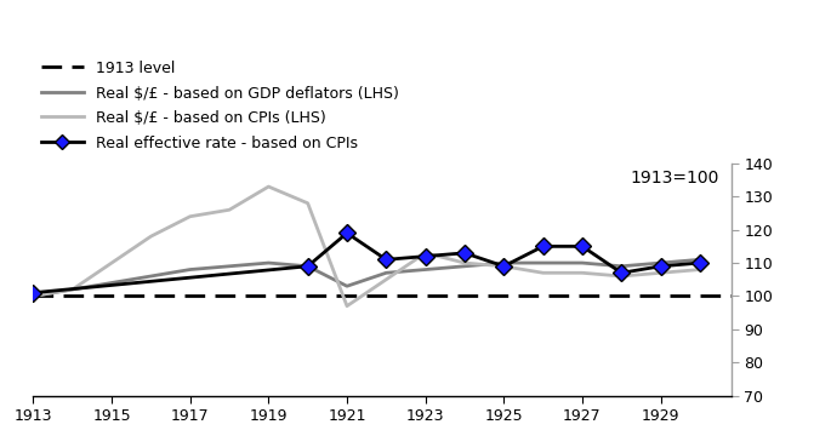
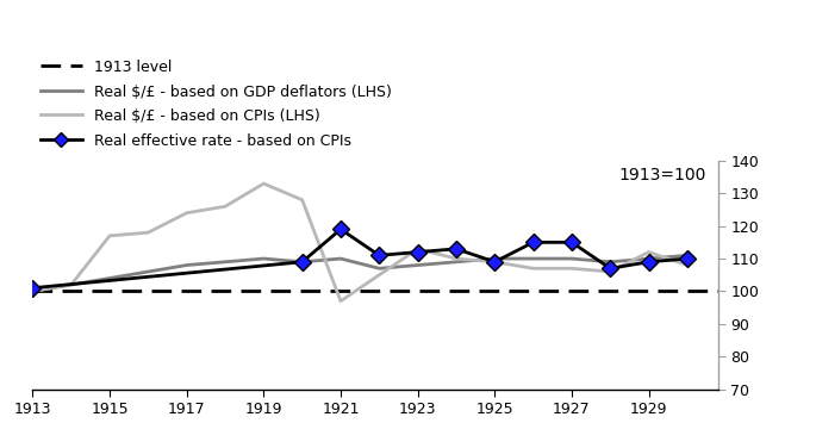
Real $/£ - based on CPIs (LHS)/1915: 110 -> 117
Real $/£ - based on GDP deflators (LHS)/1921: 103 -> 110
Real $/£ - based on CPIs (LHS)/1929: 107 -> 112
